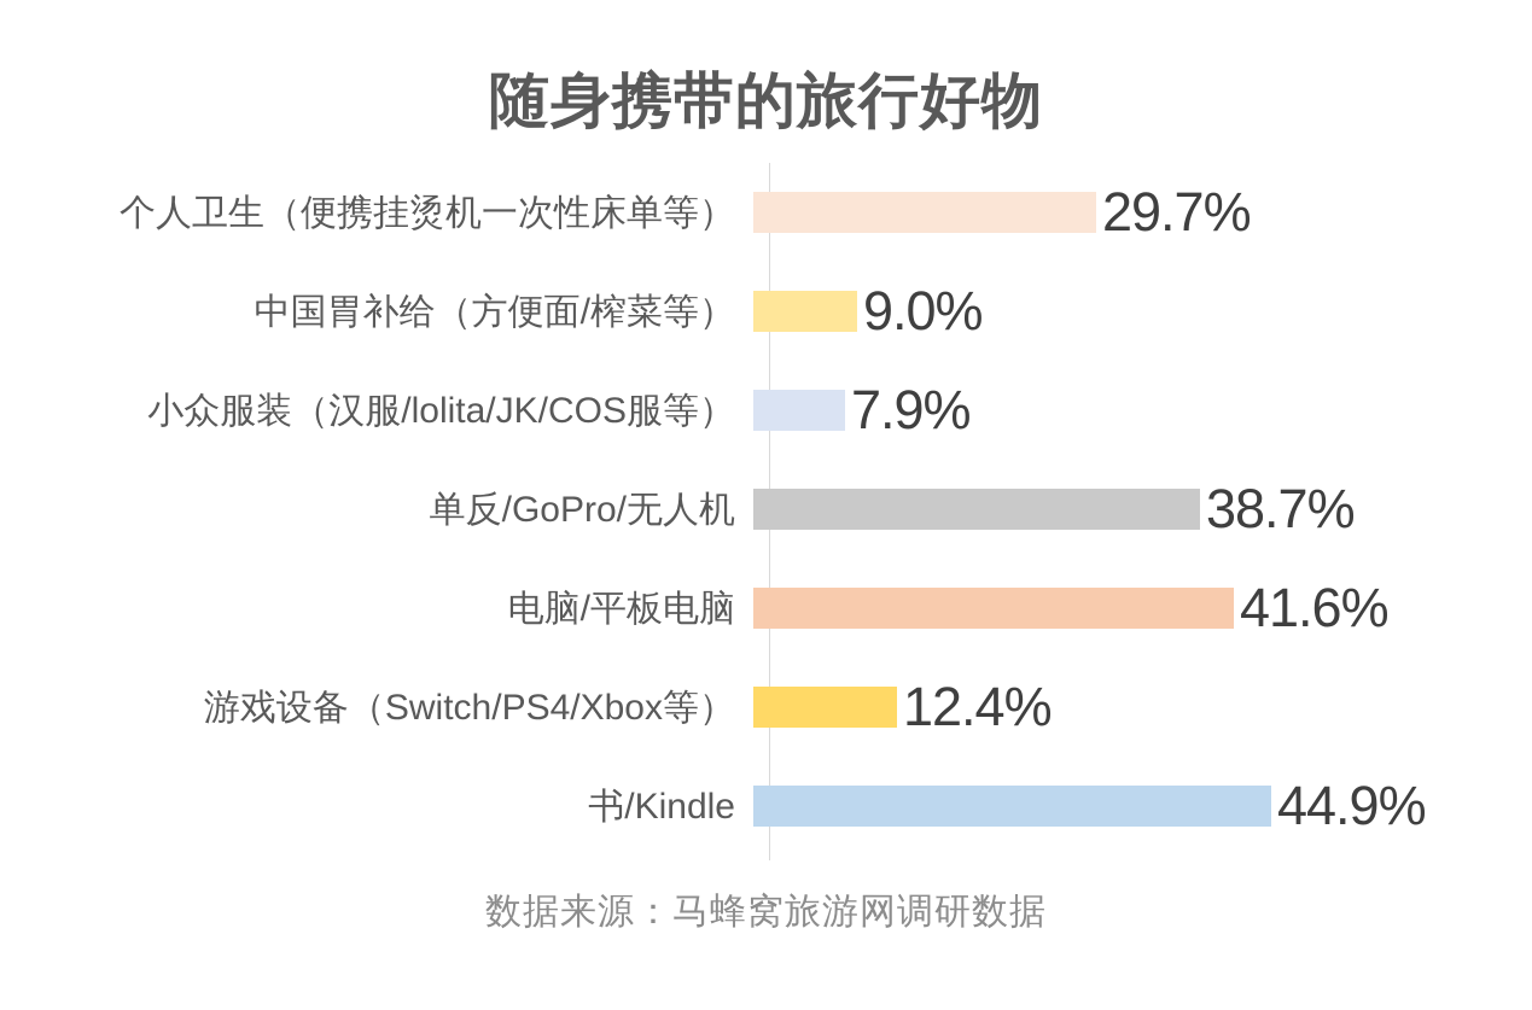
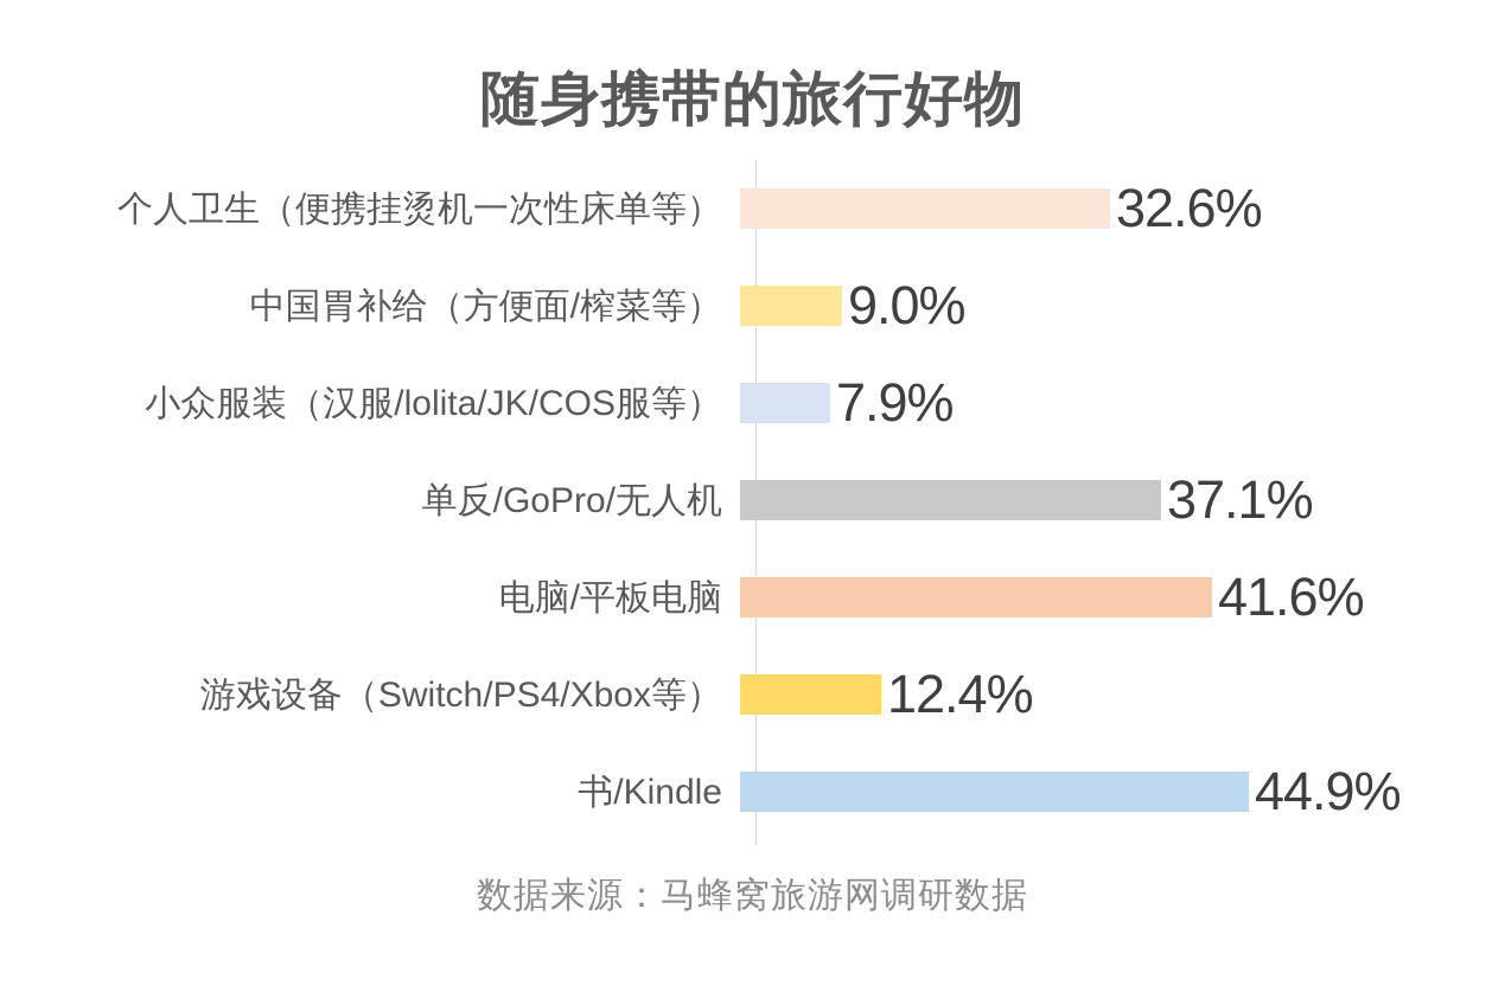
个人卫生（便携挂烫机一次性床单等）: 29.7% -> 32.6%
单反/GoPro/无人机: 38.7% -> 37.1%
